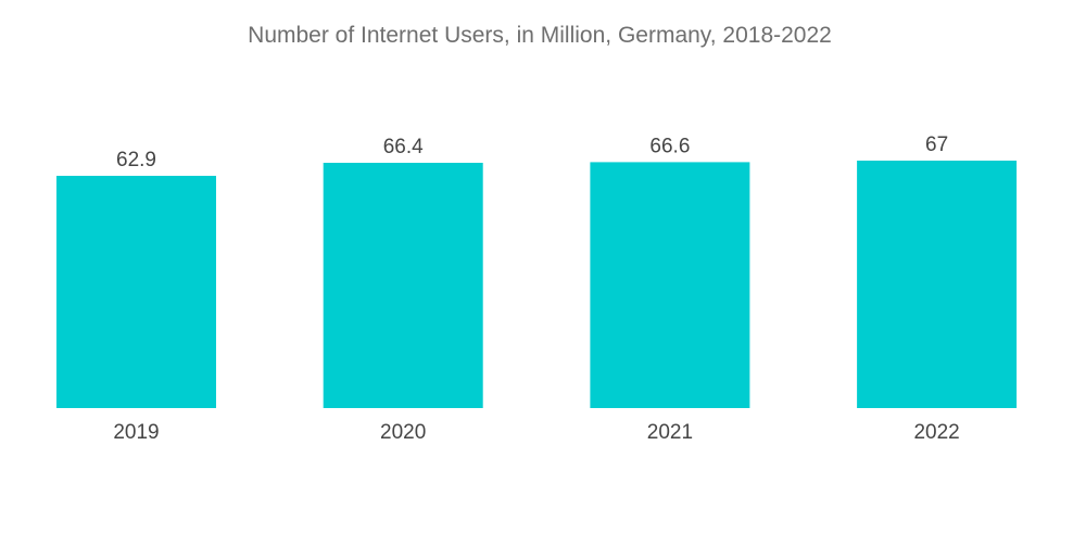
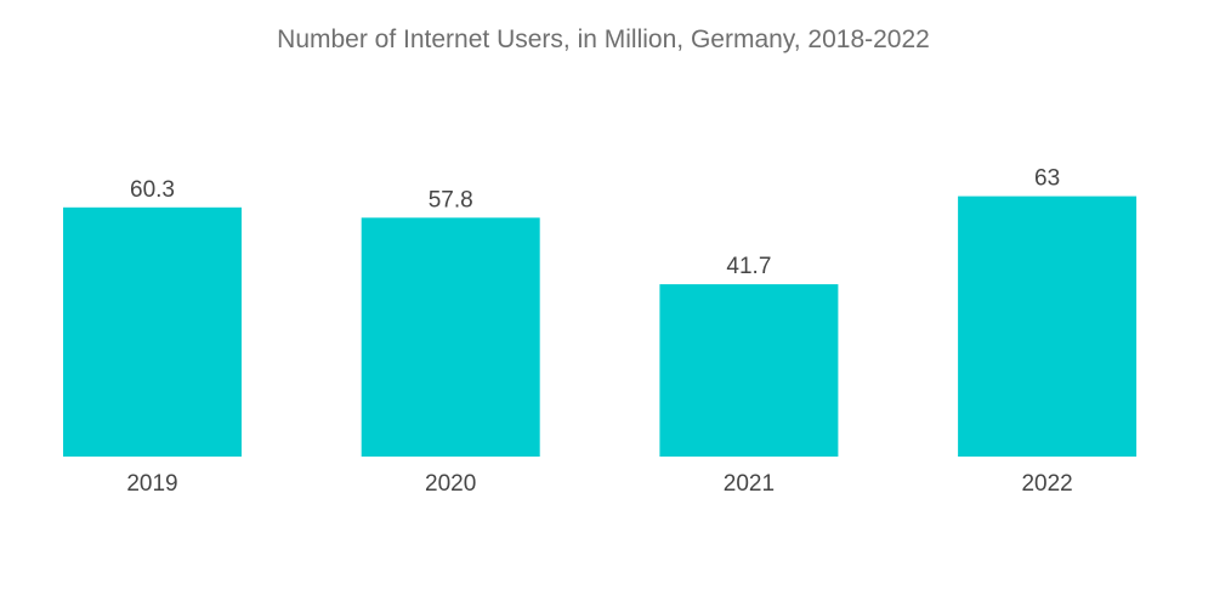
2019: 62.9 -> 60.3
2020: 66.4 -> 57.8
2021: 66.6 -> 41.7
2022: 67 -> 63
